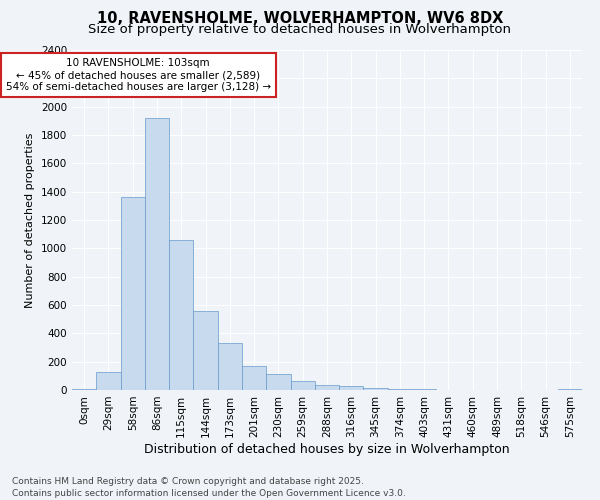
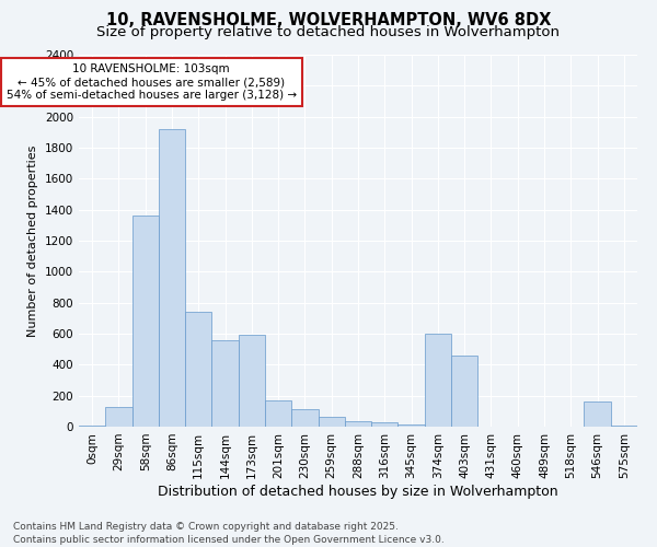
115sqm: 1060 -> 740
173sqm: 340 -> 590
374sqm: 10 -> 600
403sqm: 0 -> 460
546sqm: 0 -> 160
